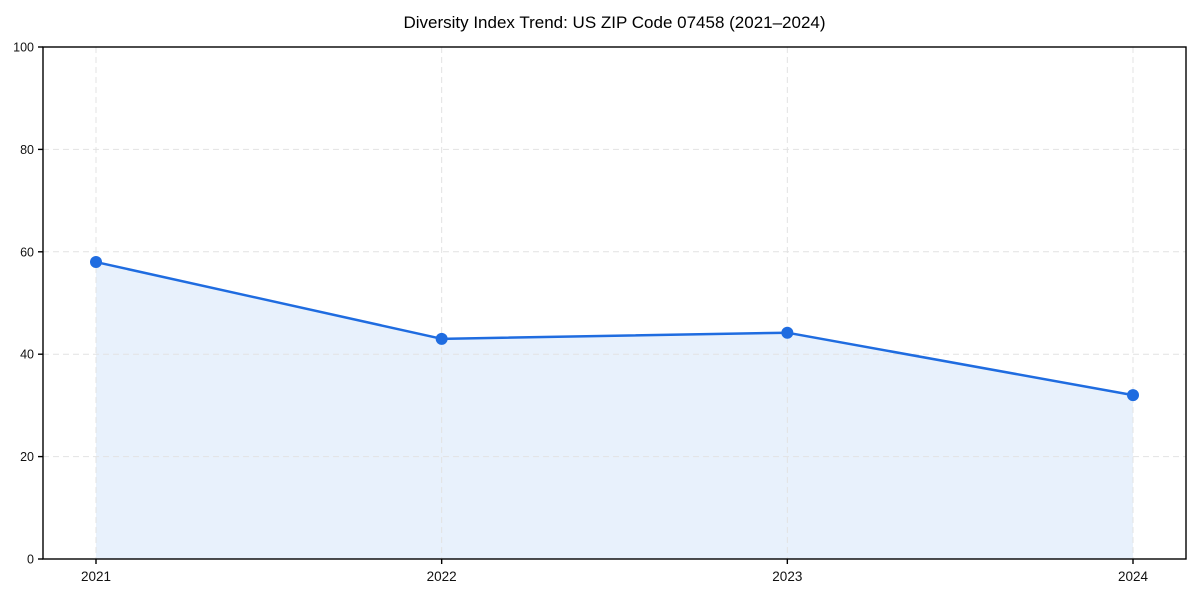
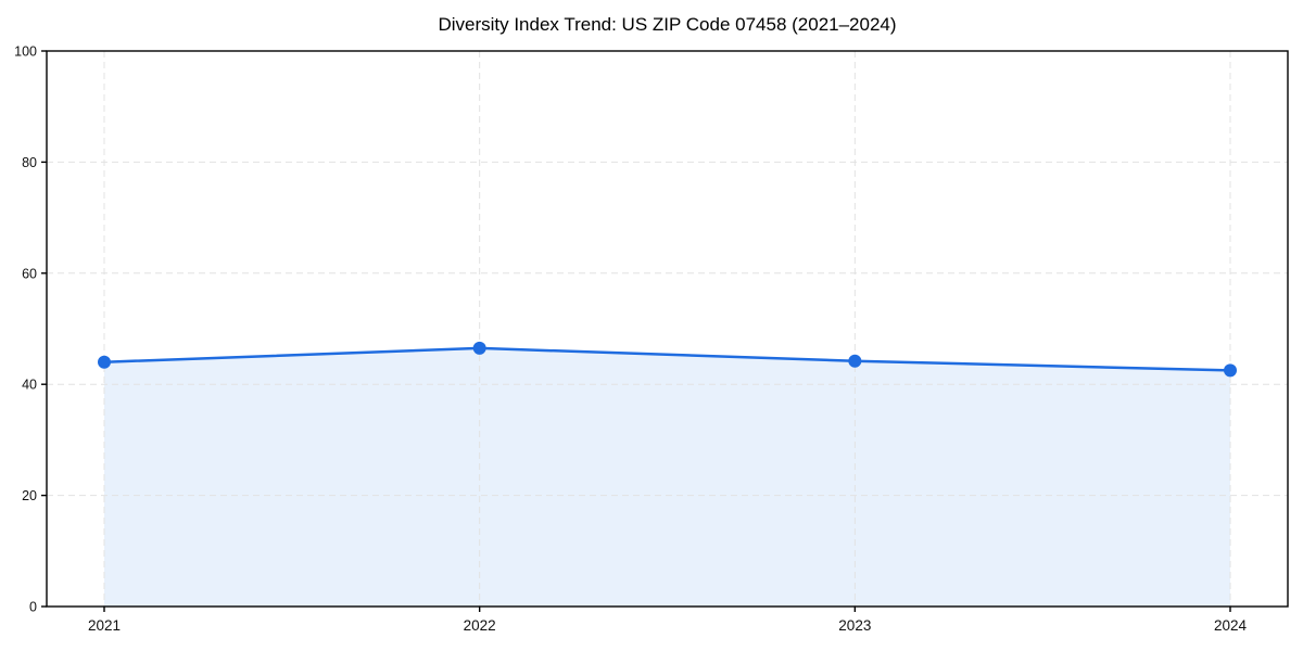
2021: 58 -> 44
2022: 43 -> 46
2024: 32 -> 42
